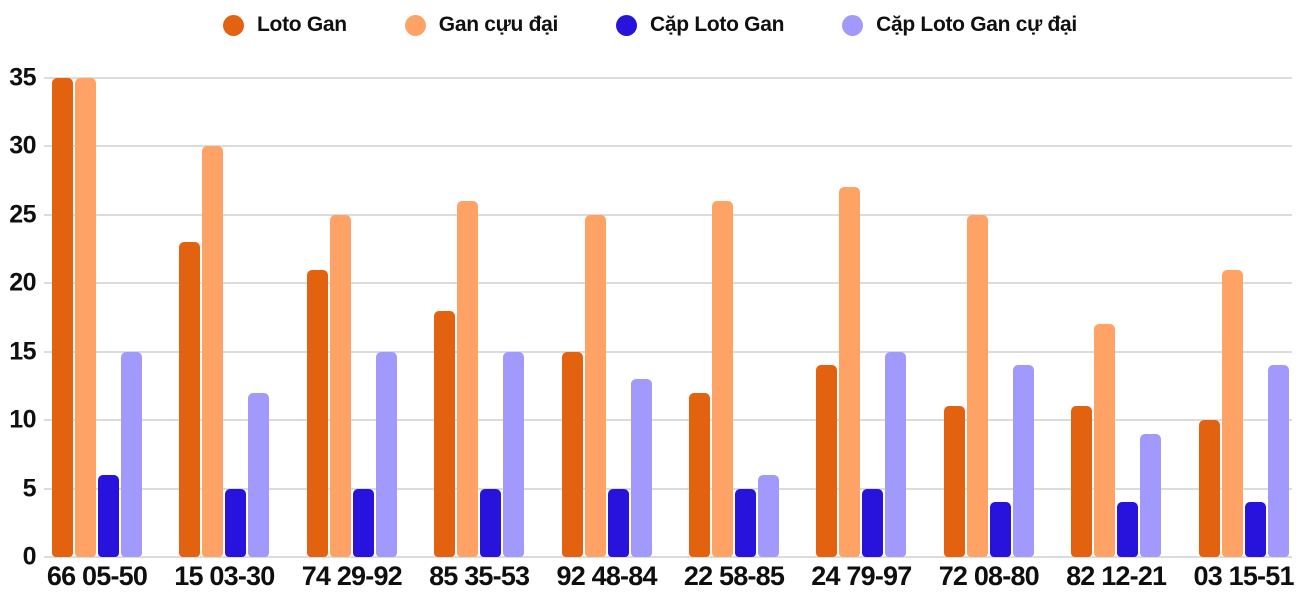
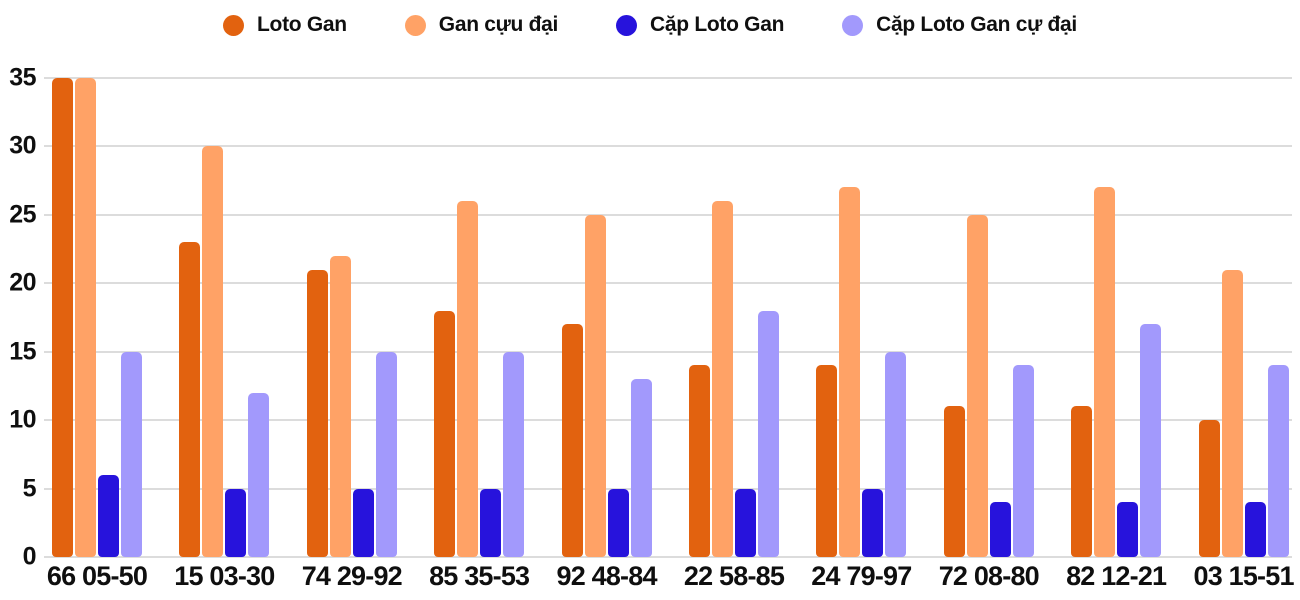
Gan cựu đại/74 29-92: 25 -> 22
Loto Gan/92 48-84: 15 -> 17
Loto Gan/22 58-85: 12 -> 14
Cặp Loto Gan cự đại/22 58-85: 6 -> 18
Gan cựu đại/82 12-21: 17 -> 27
Cặp Loto Gan cự đại/82 12-21: 9 -> 17
